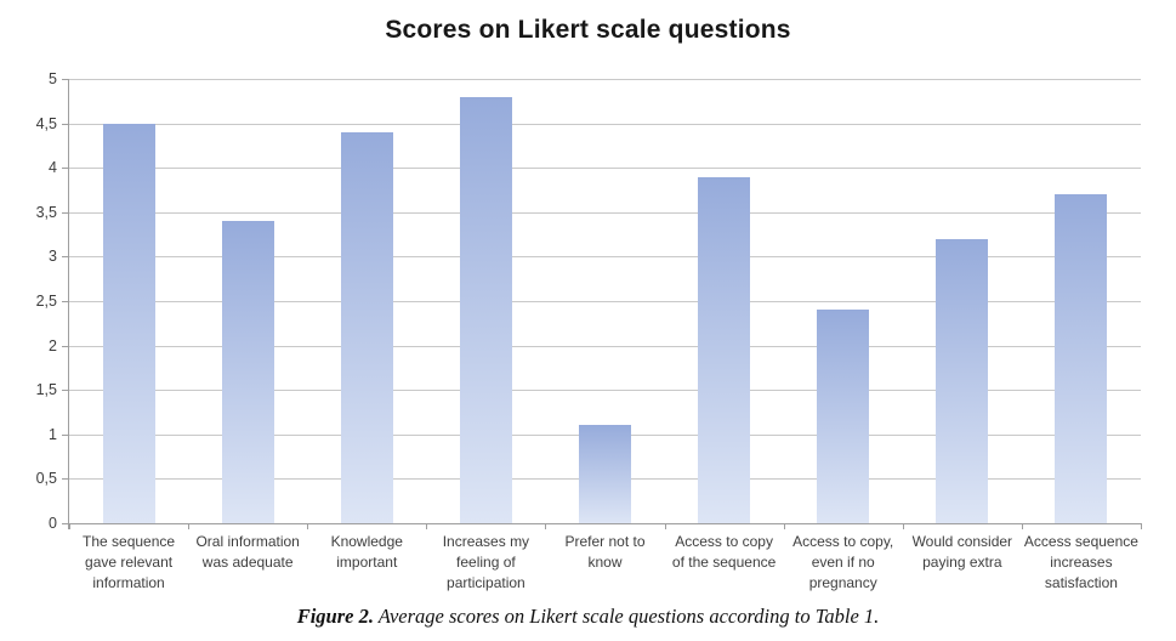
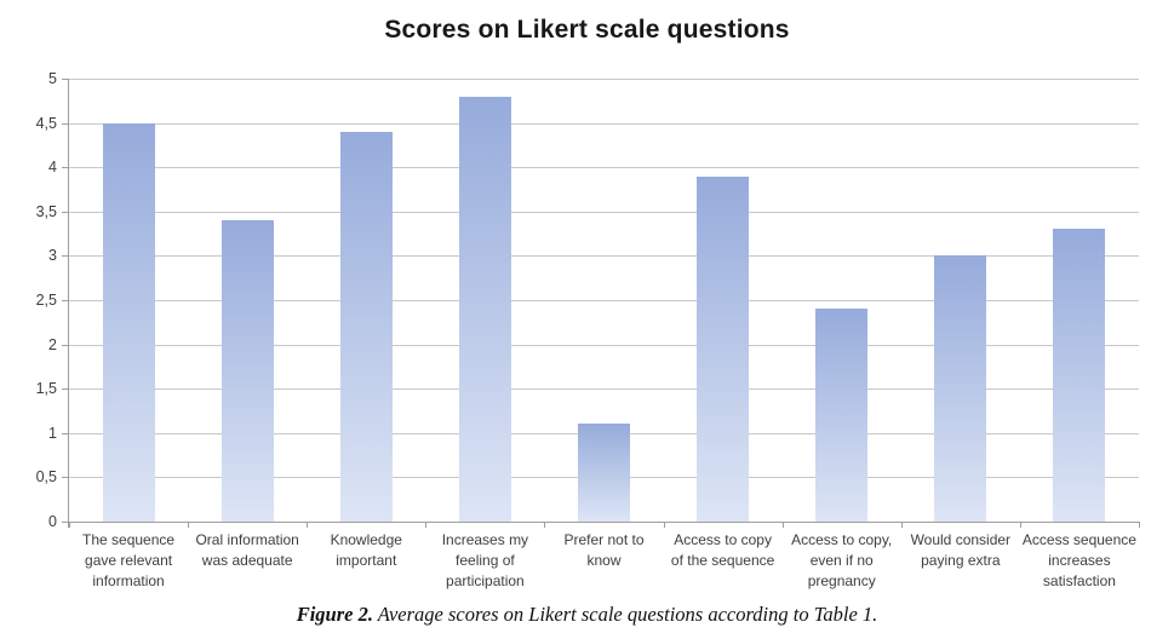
Would consider paying extra: 3.2 -> 3.0
Access sequence increases satisfaction: 3.7 -> 3.3
